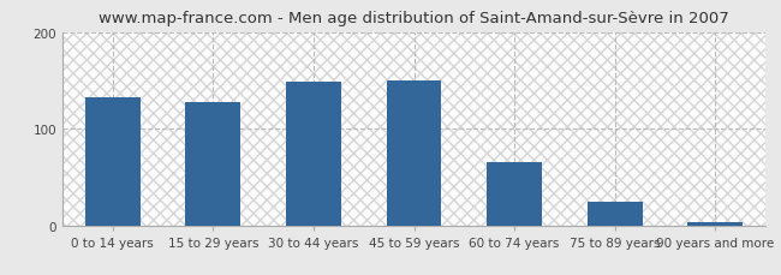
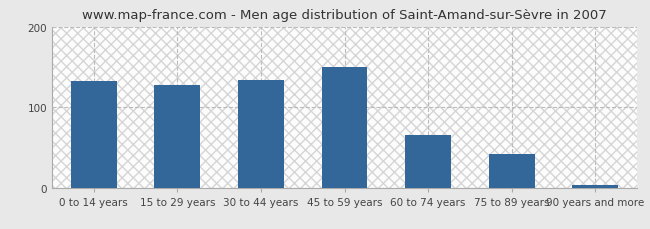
30 to 44 years: 148 -> 134
75 to 89 years: 24 -> 42
